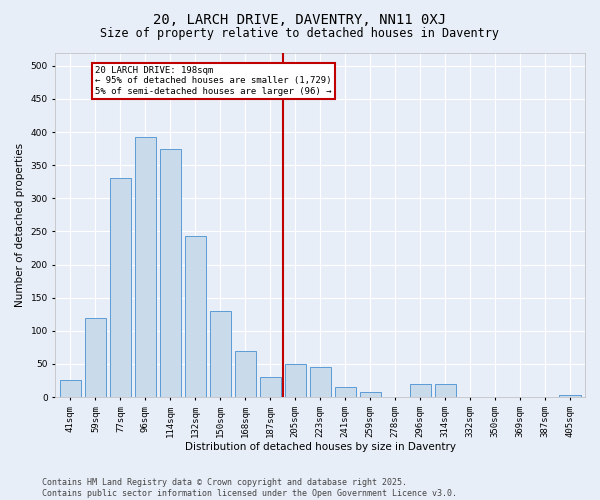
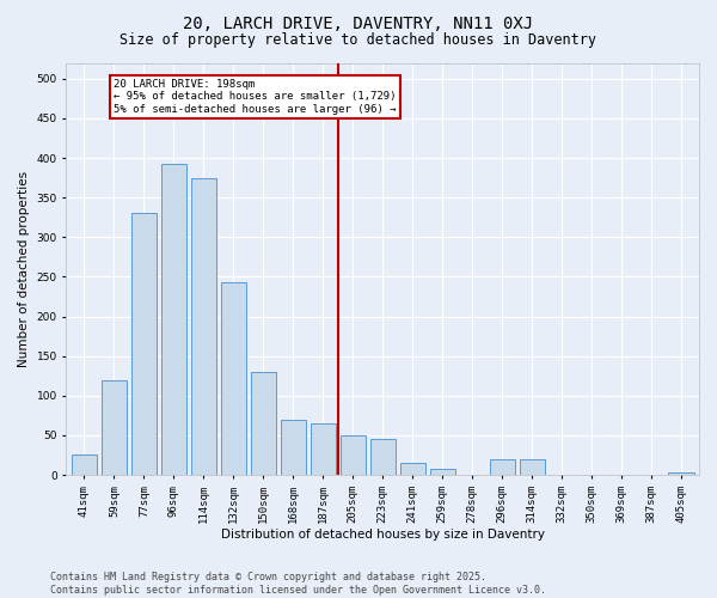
187sqm: 30 -> 65
